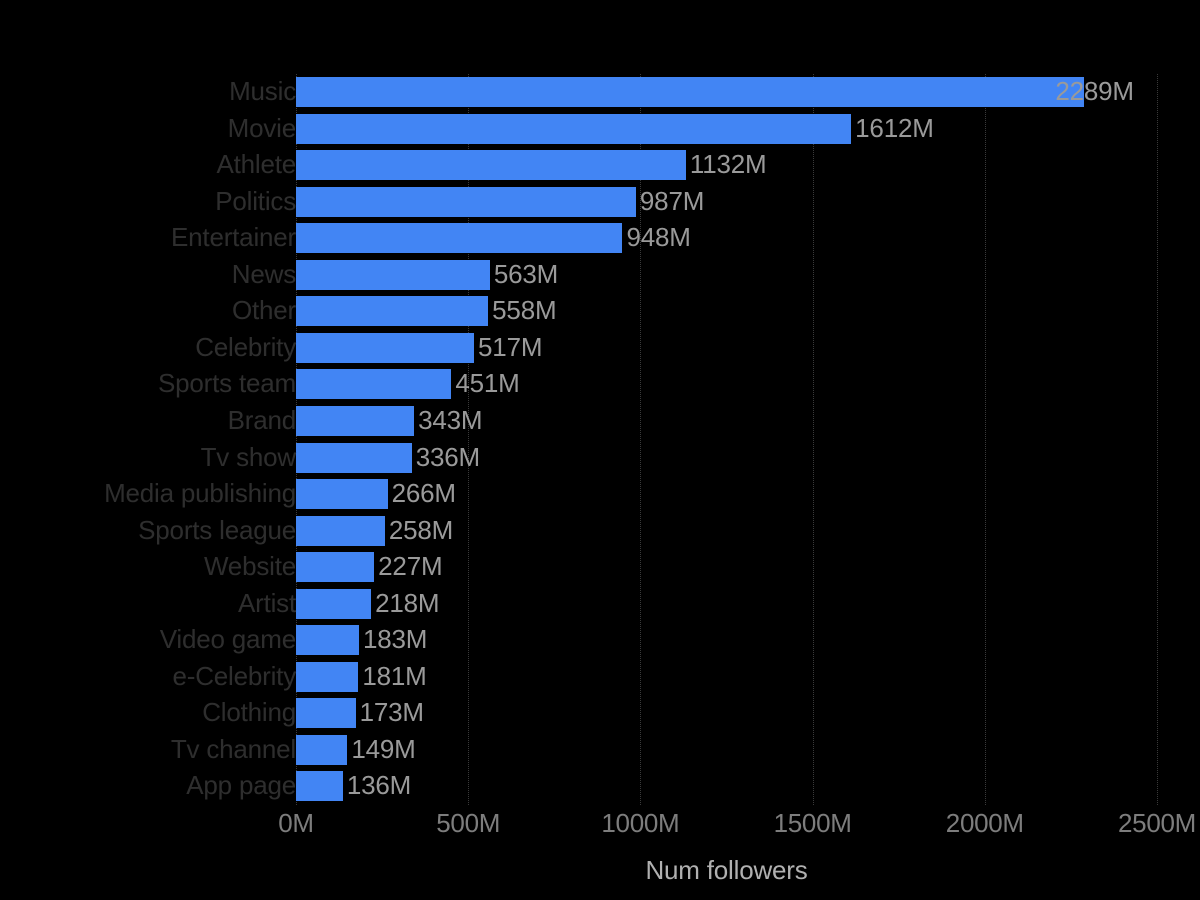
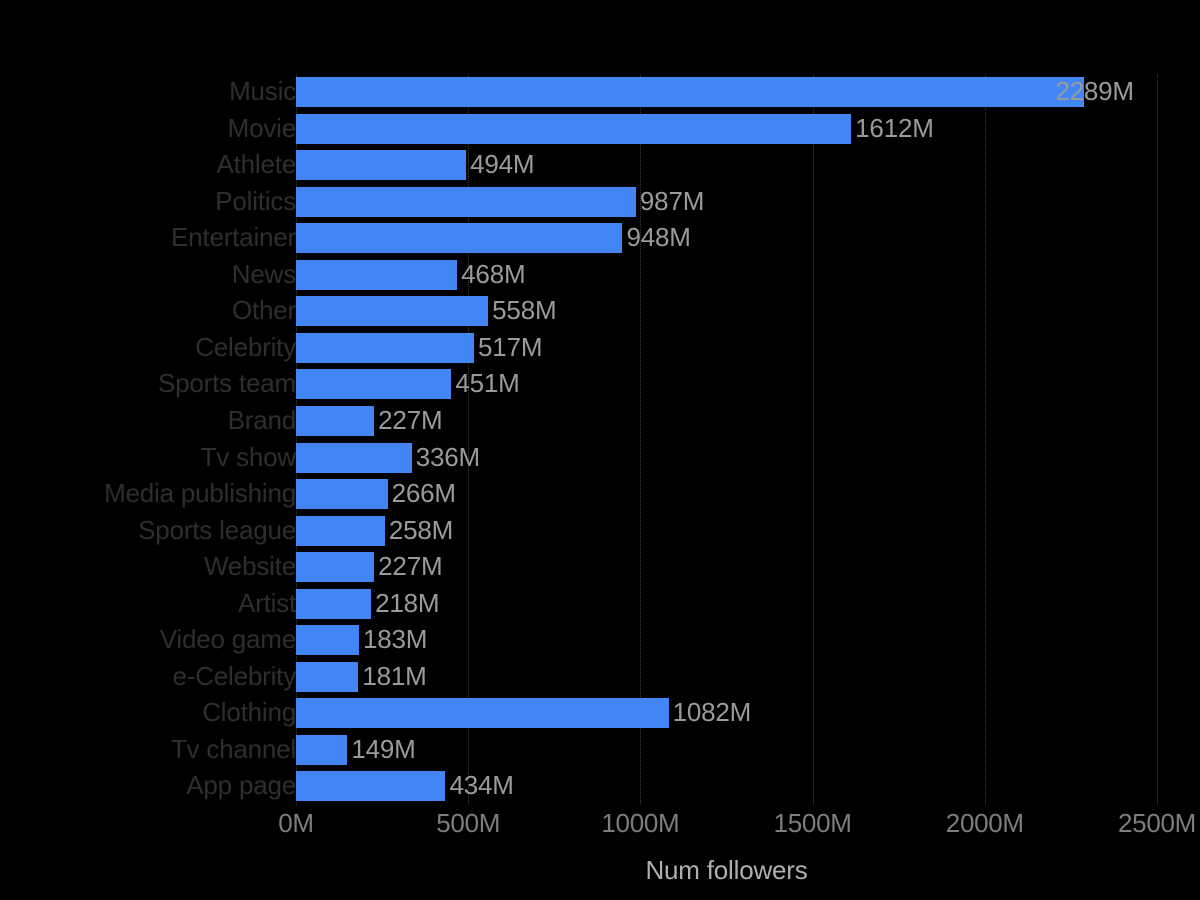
Athlete: 1132M -> 494M
News: 563M -> 468M
Brand: 343M -> 227M
Clothing: 173M -> 1082M
App page: 136M -> 434M
